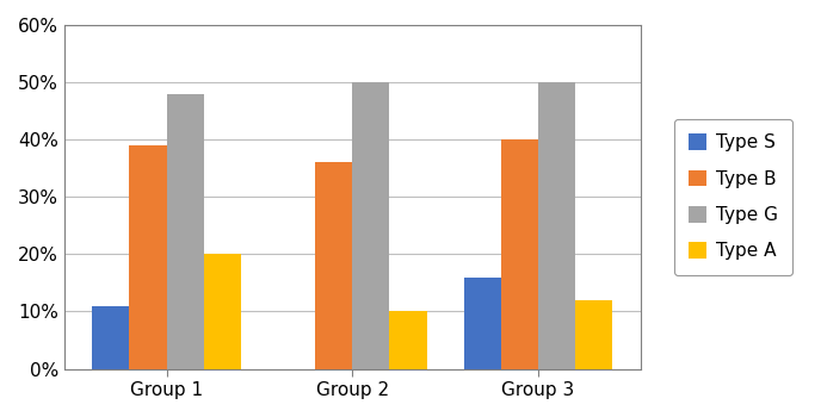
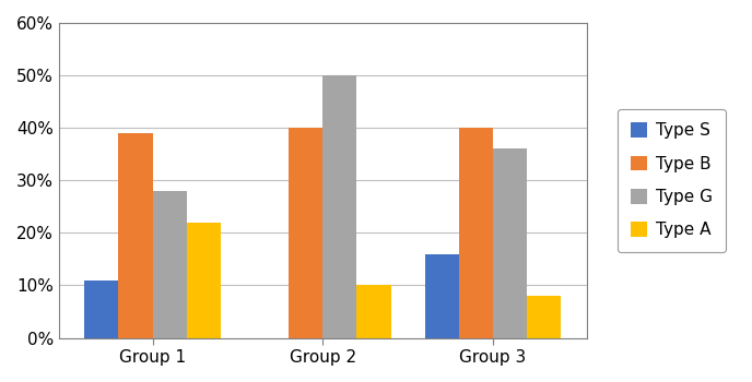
Type G/Group 1: 48% -> 28%
Type A/Group 1: 20% -> 22%
Type B/Group 2: 36% -> 40%
Type G/Group 3: 50% -> 36%
Type A/Group 3: 12% -> 8%
